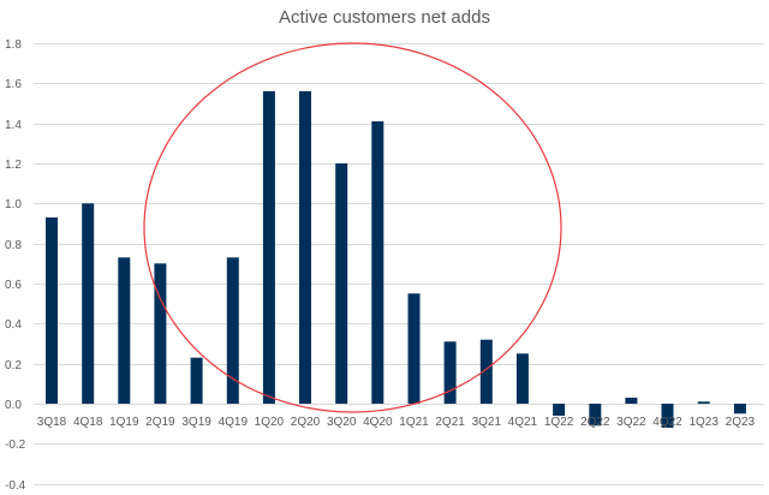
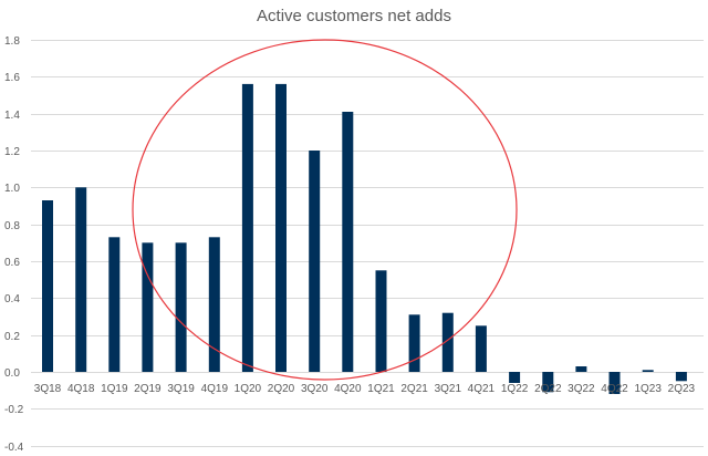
3Q19: 0.23 -> 0.70
